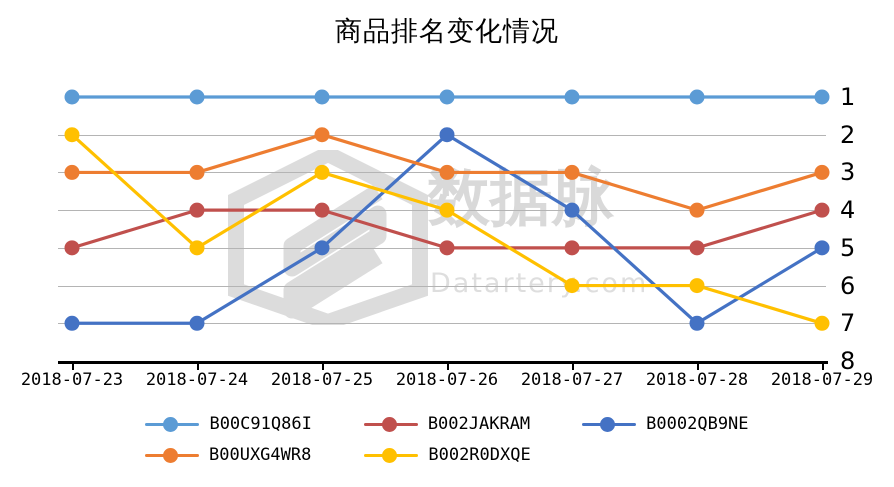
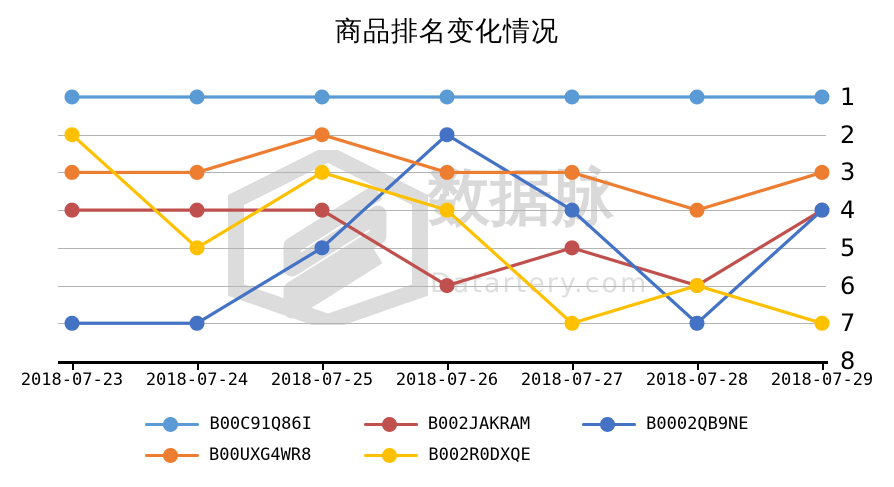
B002JAKRAM/2018-07-23: 5 -> 4
B002JAKRAM/2018-07-26: 5 -> 6
B002R0DXQE/2018-07-27: 6 -> 7
B002JAKRAM/2018-07-28: 5 -> 6
B0002QB9NE/2018-07-29: 5 -> 4
